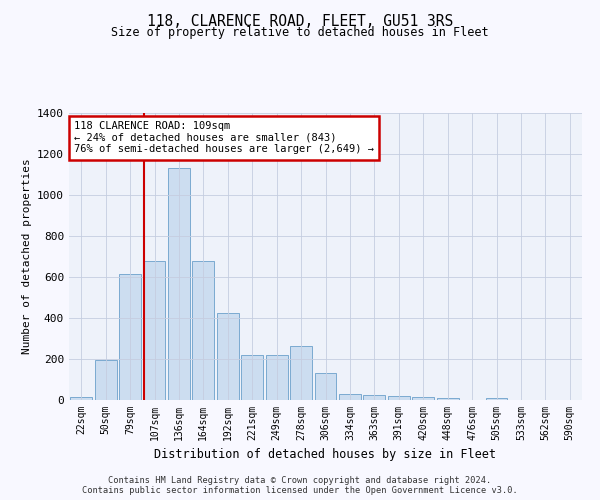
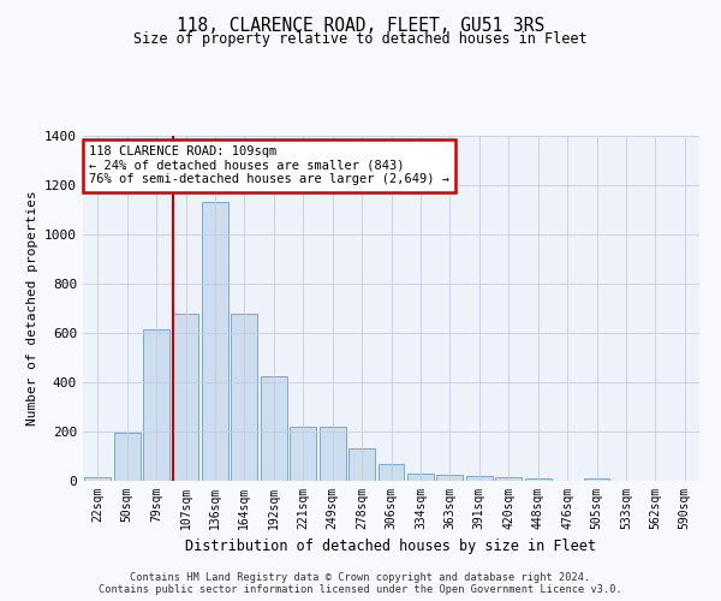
278sqm: 265 -> 130
306sqm: 130 -> 70
